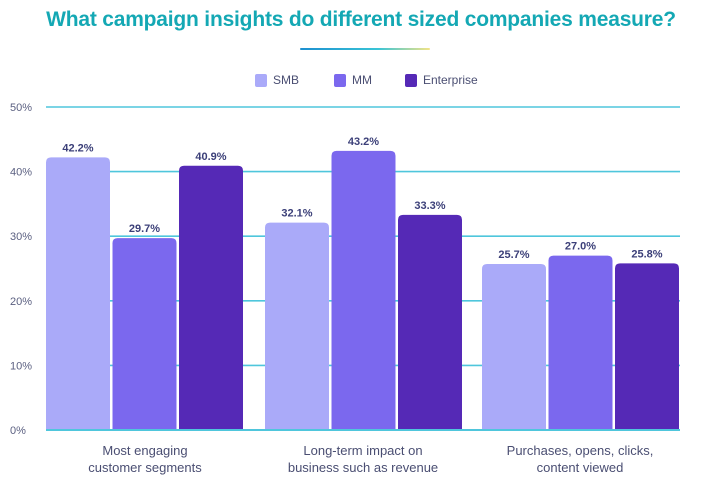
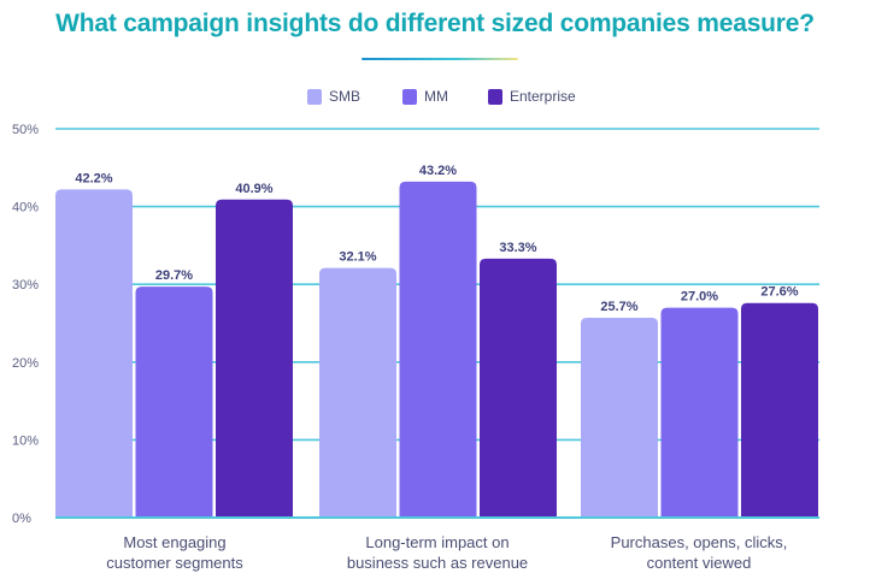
Enterprise/Purchases, opens, clicks, content viewed: 25.8% -> 27.6%
